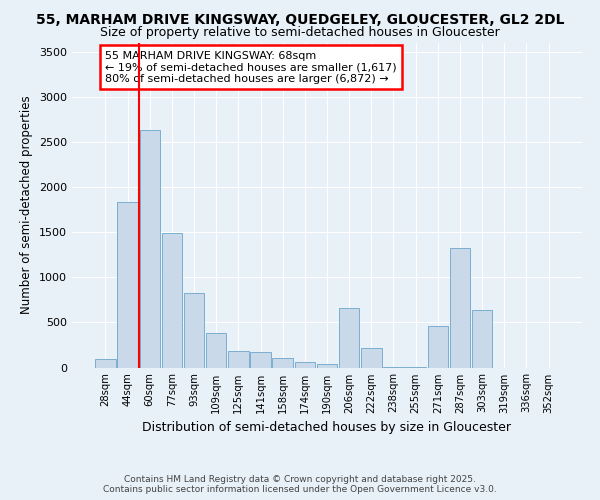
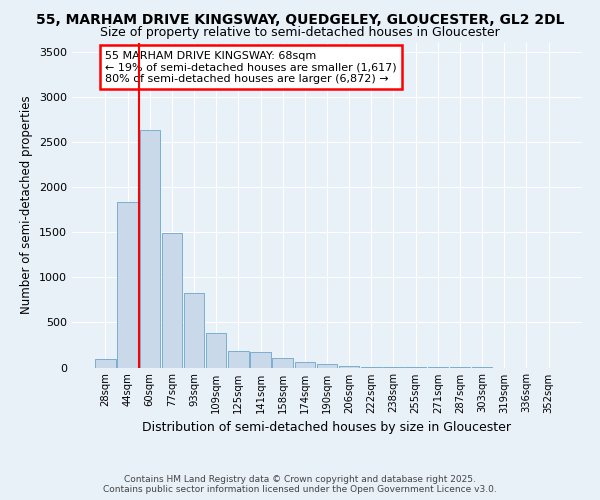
206sqm: 660 -> 20
222sqm: 220 -> 10
271sqm: 460 -> 0
287sqm: 1320 -> 0
303sqm: 640 -> 0
